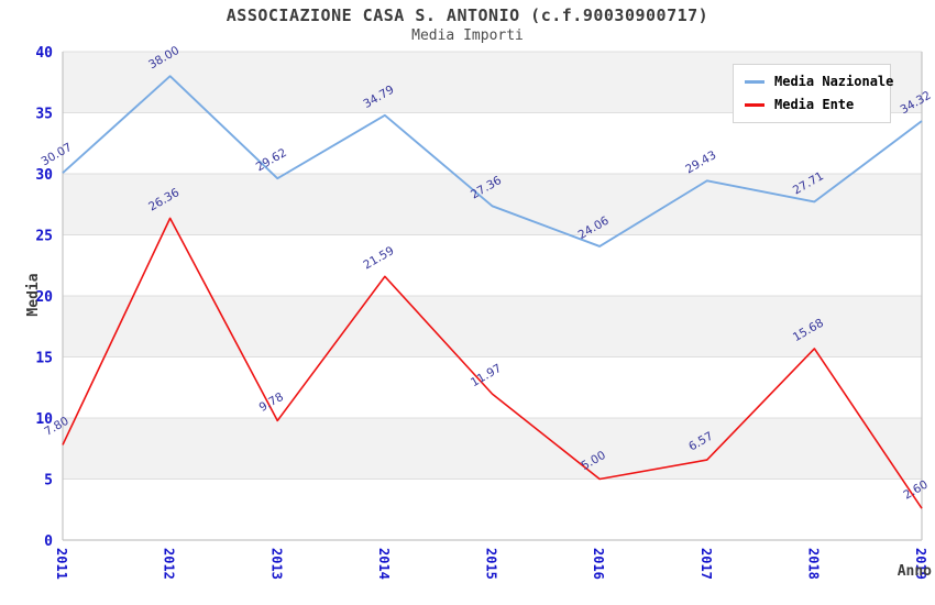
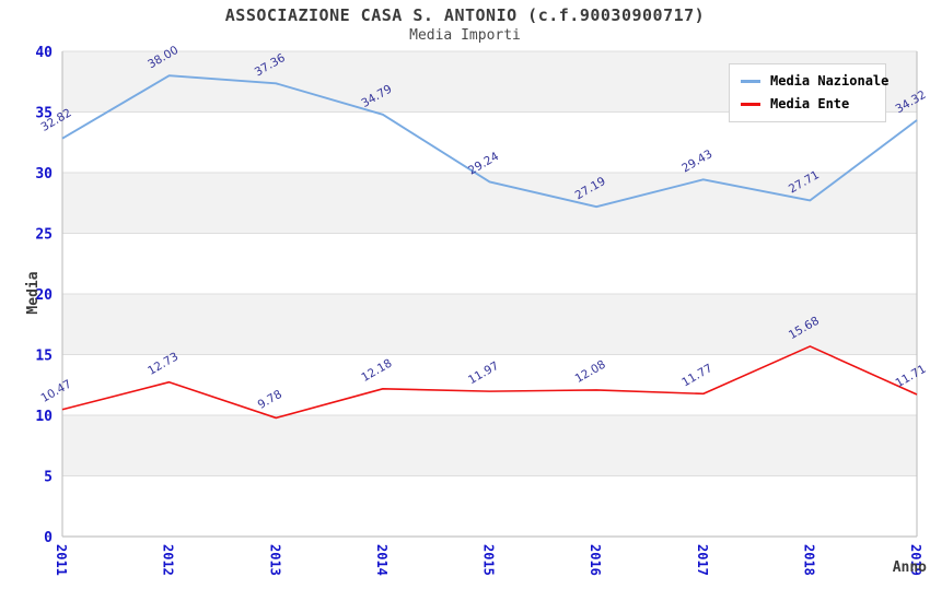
Media Nazionale/2011: 30.07 -> 32.82
Media Ente/2011: 7.80 -> 10.47
Media Ente/2012: 26.36 -> 12.73
Media Nazionale/2013: 29.62 -> 37.36
Media Ente/2014: 21.59 -> 12.18
Media Nazionale/2015: 27.36 -> 29.24
Media Nazionale/2016: 24.06 -> 27.19
Media Ente/2016: 5.00 -> 12.08
Media Ente/2017: 6.57 -> 11.77
Media Ente/2019: 2.60 -> 11.71
